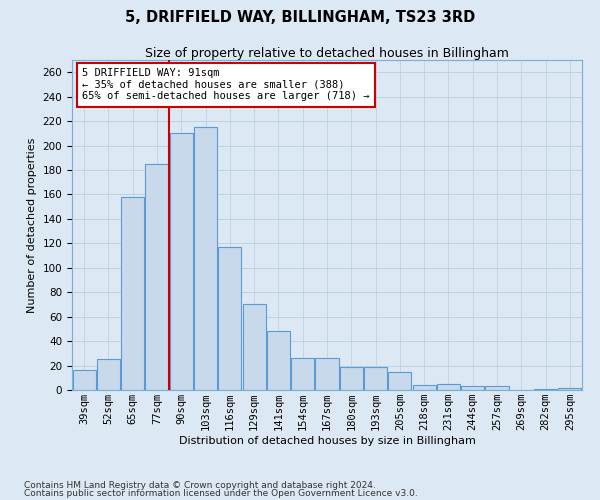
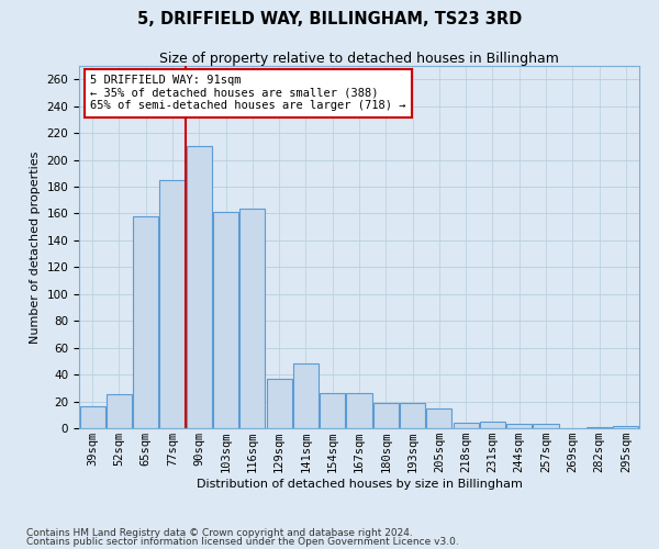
103sqm: 215 -> 161
116sqm: 117 -> 164
129sqm: 70 -> 37
